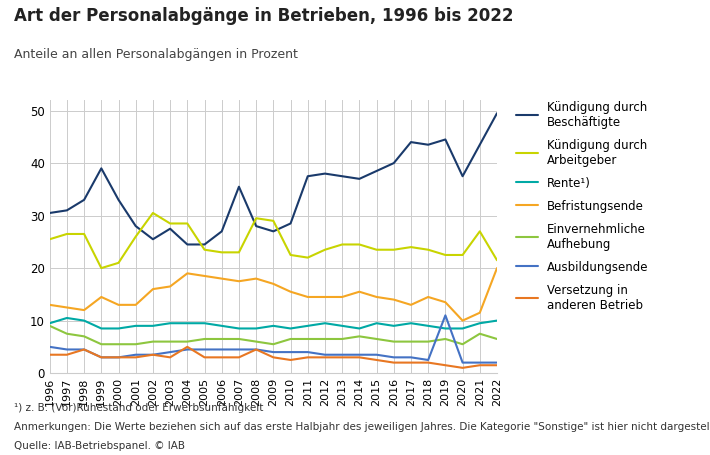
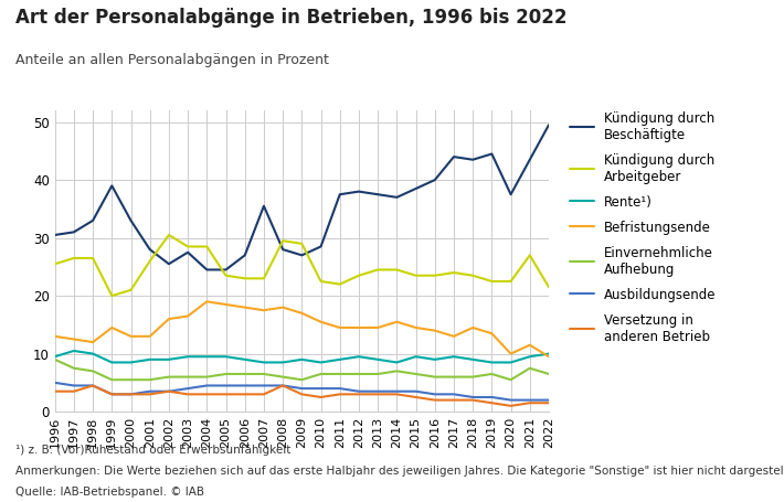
Versetzung in anderen Betrieb/2004: 5.0 -> 3.0
Ausbildungsende/2019: 11.0 -> 2.5
Befristungsende/2022: 20.0 -> 9.5
